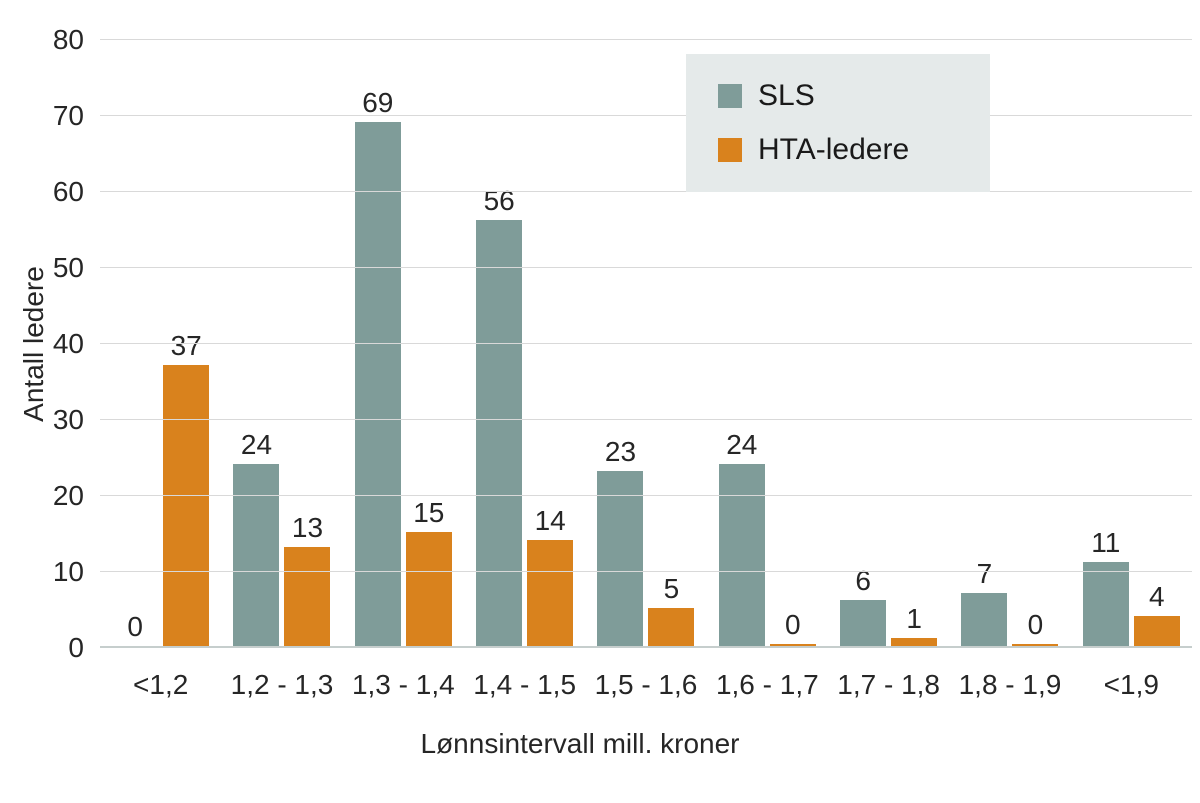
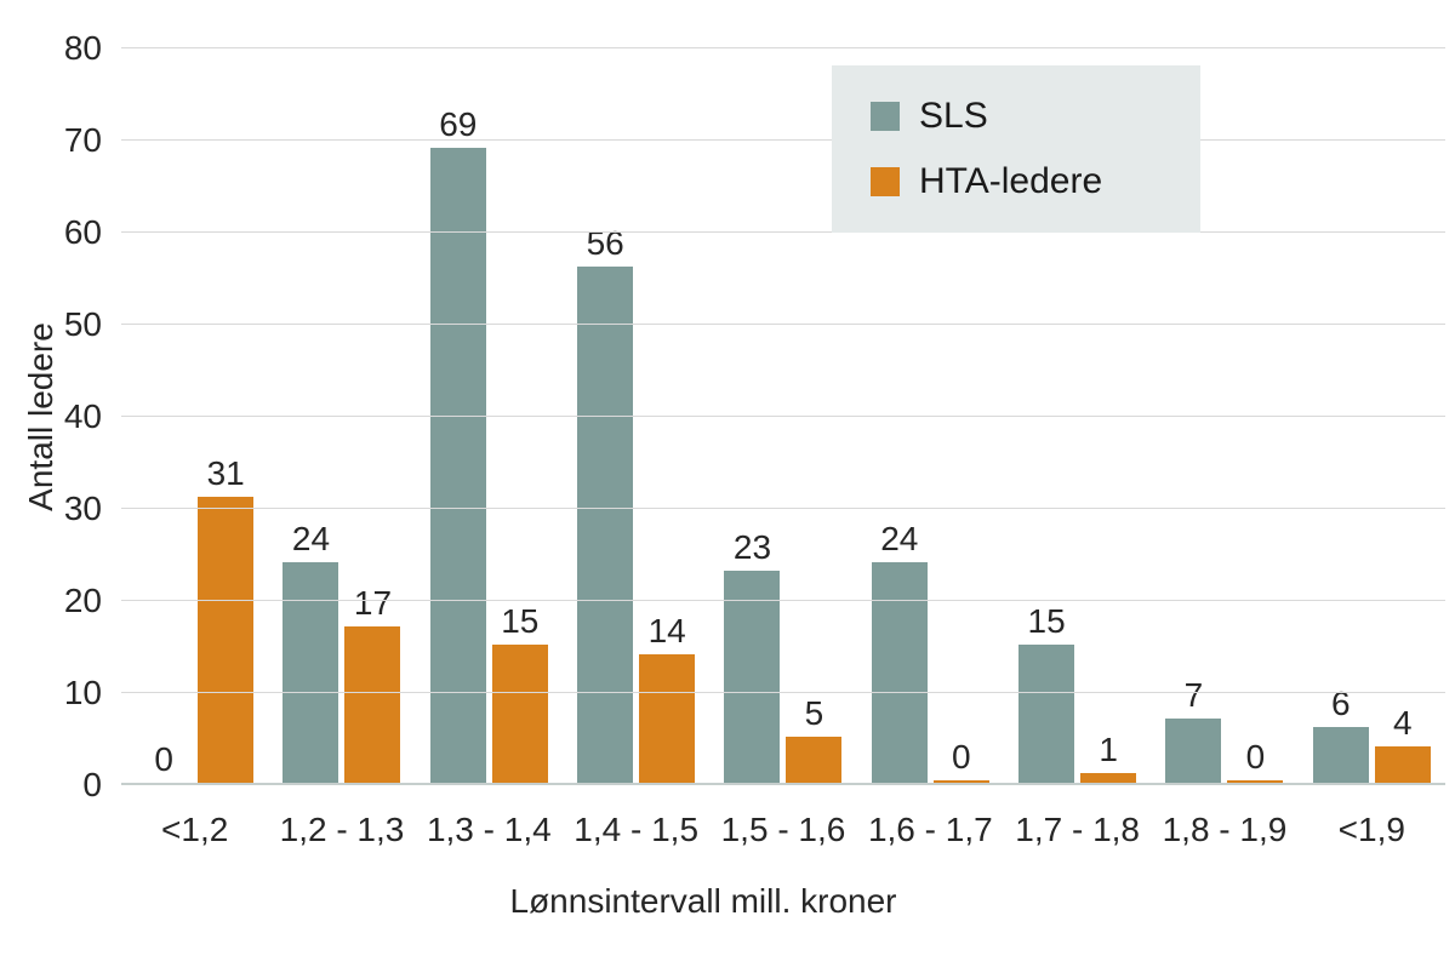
HTA-ledere/<1,2: 37 -> 31
HTA-ledere/1,2 - 1,3: 13 -> 17
SLS/1,7 - 1,8: 6 -> 15
SLS/<1,9: 11 -> 6
